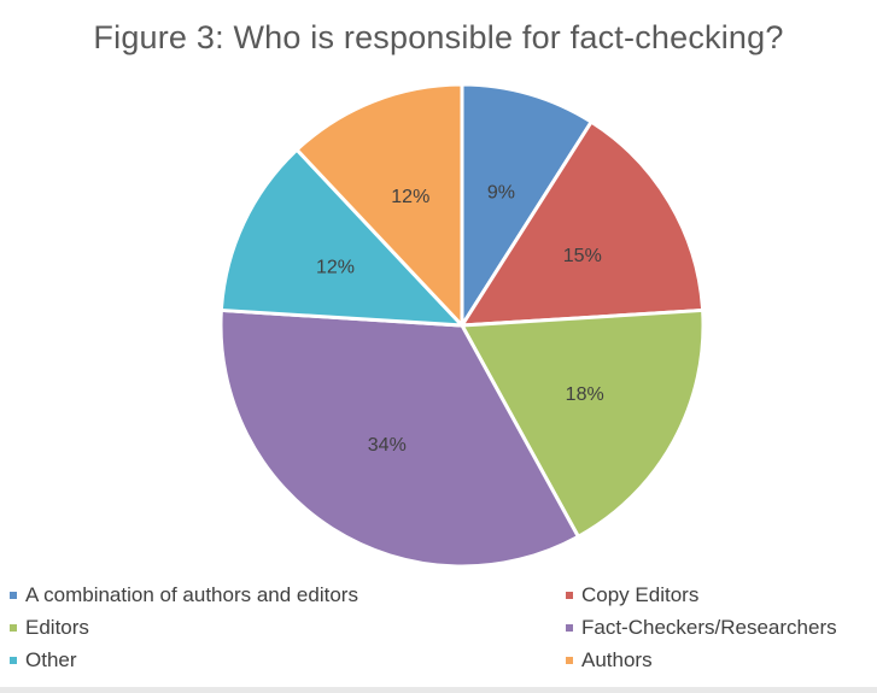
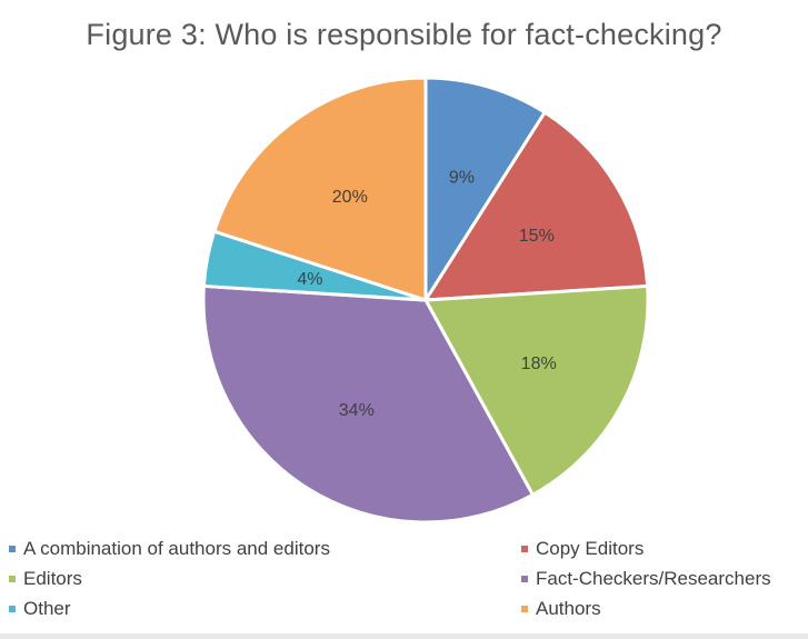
Other: 12% -> 4%
Authors: 12% -> 20%
